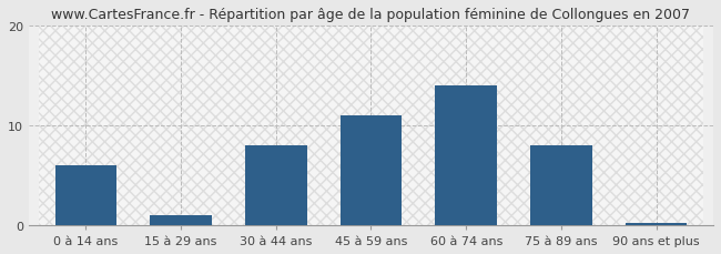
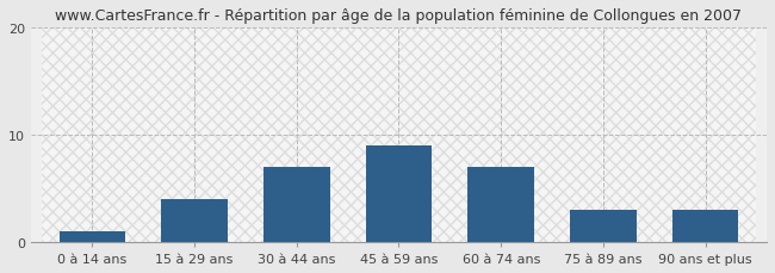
0 à 14 ans: 6.0 -> 1.0
15 à 29 ans: 1.0 -> 4.0
30 à 44 ans: 8.0 -> 7.0
45 à 59 ans: 11.0 -> 9.0
60 à 74 ans: 14.0 -> 7.0
75 à 89 ans: 8.0 -> 3.0
90 ans et plus: 0.2 -> 3.0
